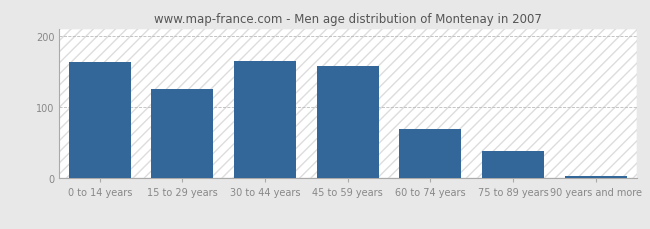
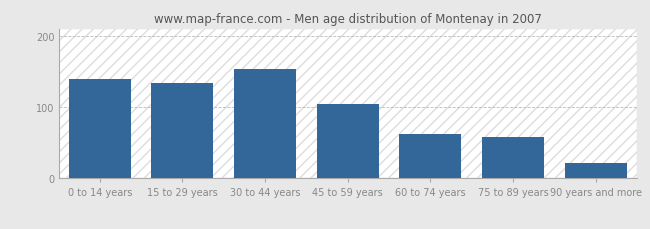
0 to 14 years: 163 -> 140
15 to 29 years: 125 -> 134
30 to 44 years: 165 -> 154
45 to 59 years: 158 -> 104
60 to 74 years: 70 -> 62
75 to 89 years: 38 -> 58
90 years and more: 3 -> 22
